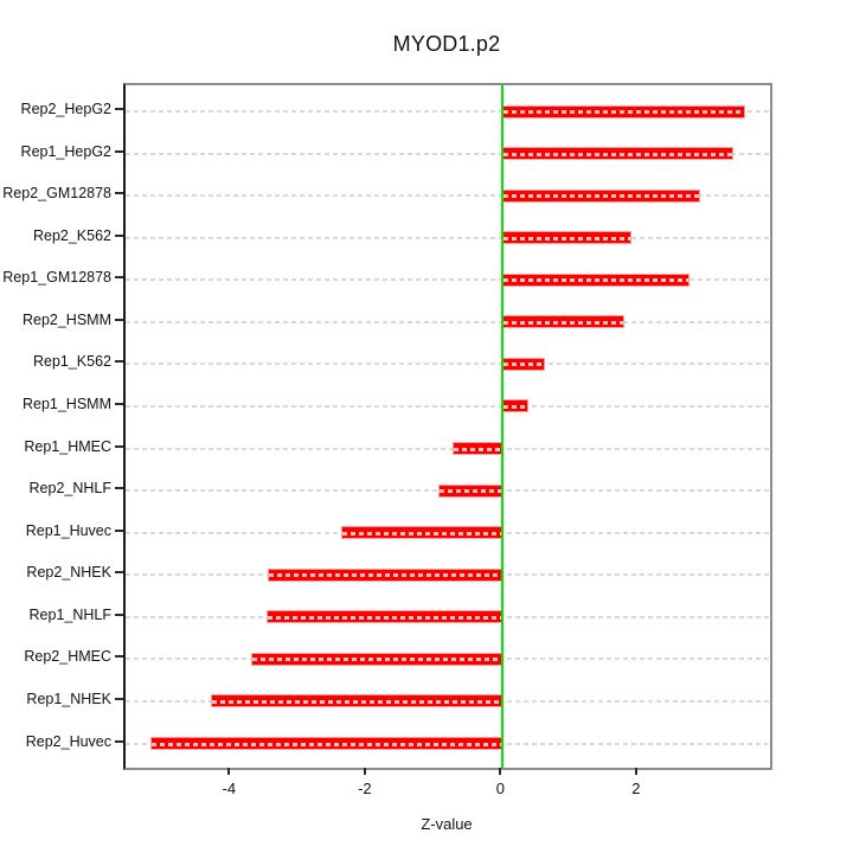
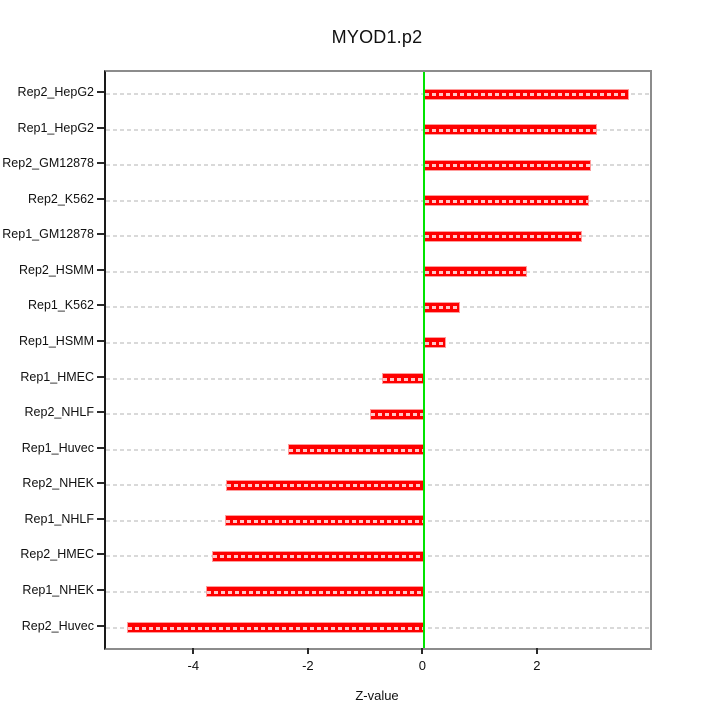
Rep1_HepG2: 3.4 -> 3.0
Rep2_K562: 1.9 -> 2.9
Rep1_NHEK: -4.3 -> -3.8
